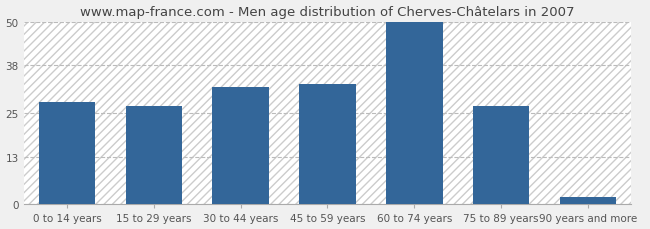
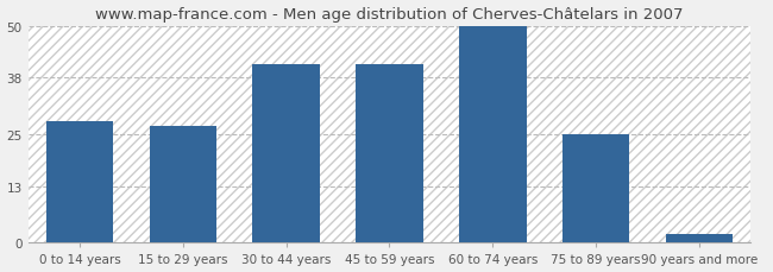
30 to 44 years: 32 -> 41
45 to 59 years: 33 -> 41
75 to 89 years: 27 -> 25
